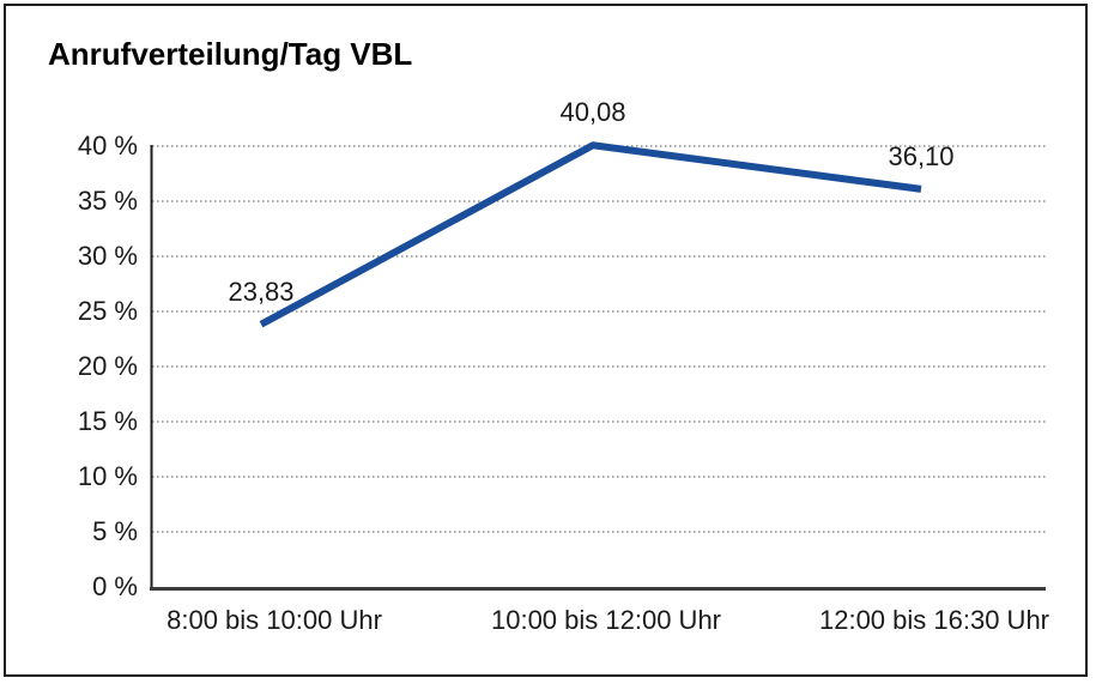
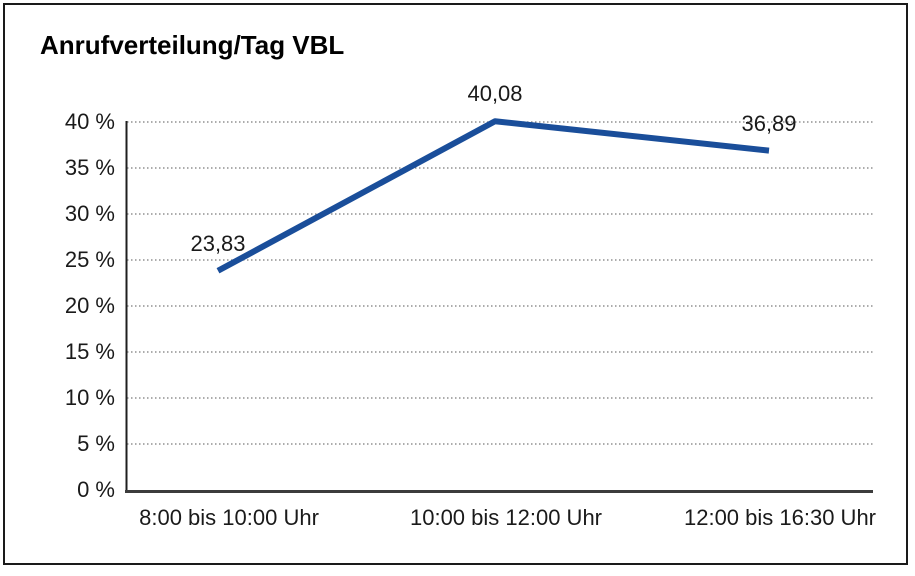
12:00 bis 16:30 Uhr: 36,10 -> 36,89
